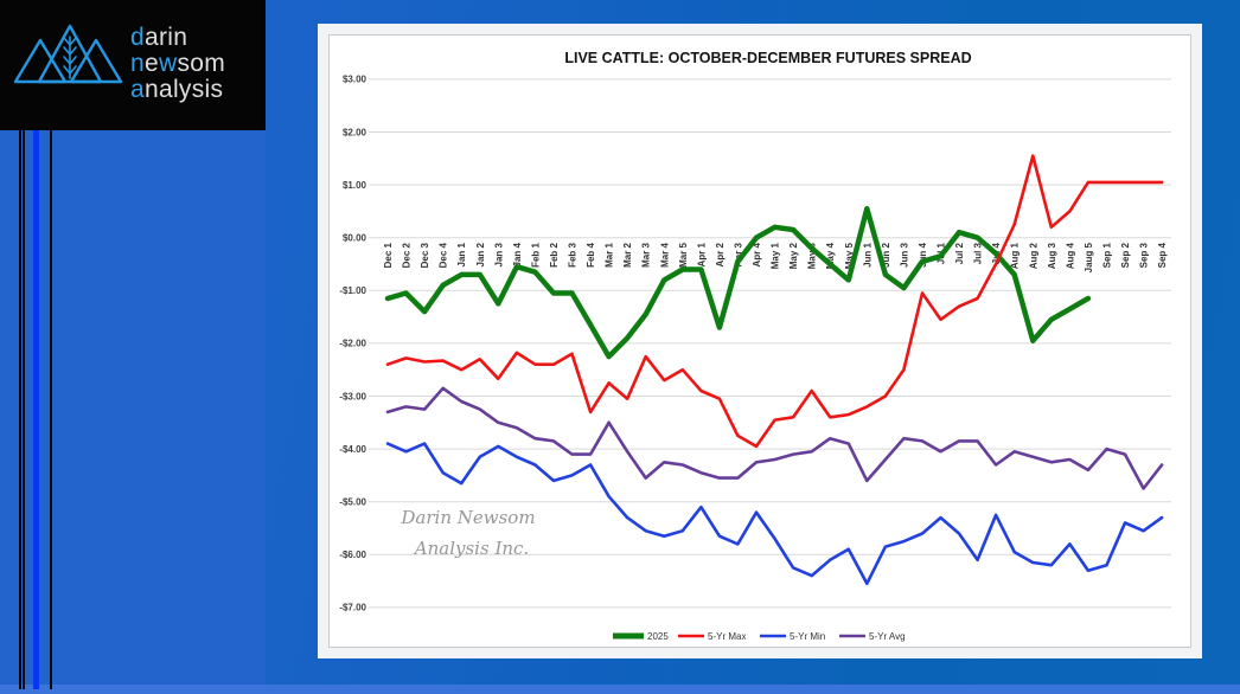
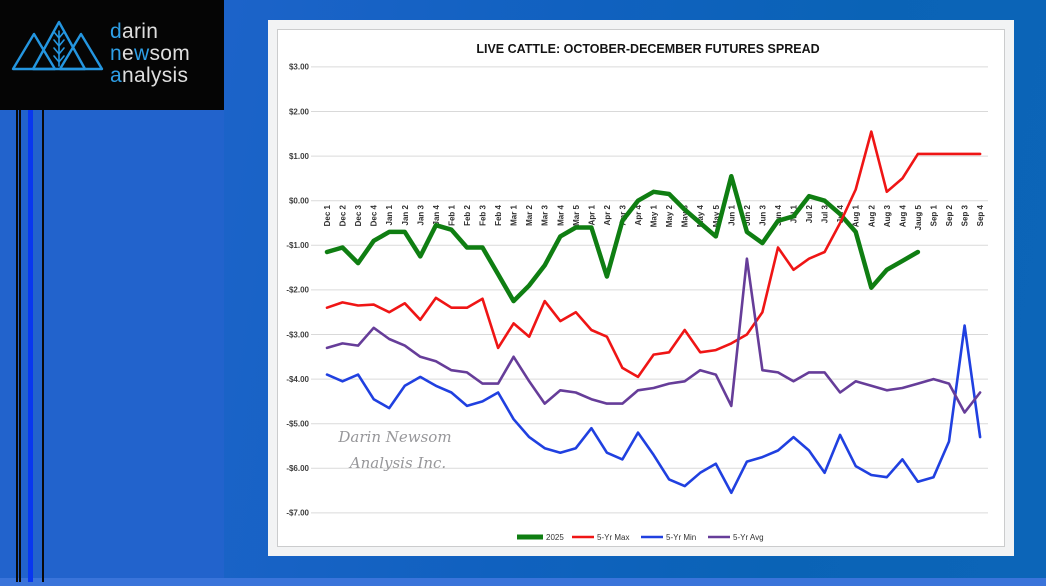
5-Yr Avg/Jun 2: -$4.2 -> -$1.3
5-Yr Avg/Jaug 5: -$4.4 -> -$4.1
5-Yr Min/Sep 3: -$5.5 -> -$2.8
